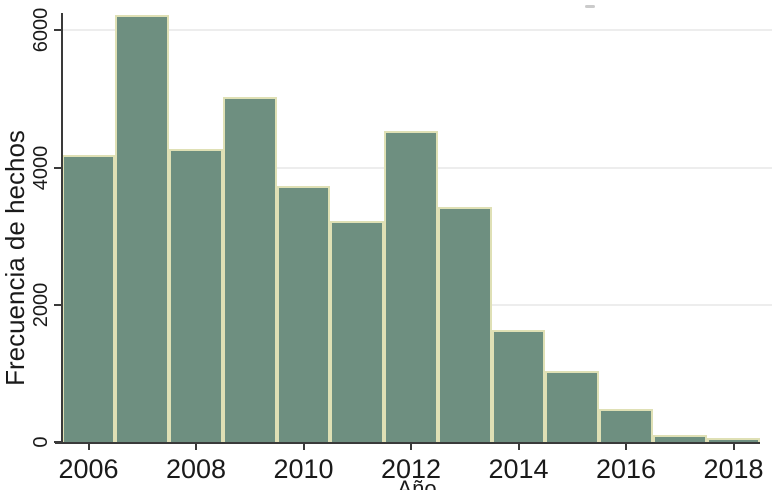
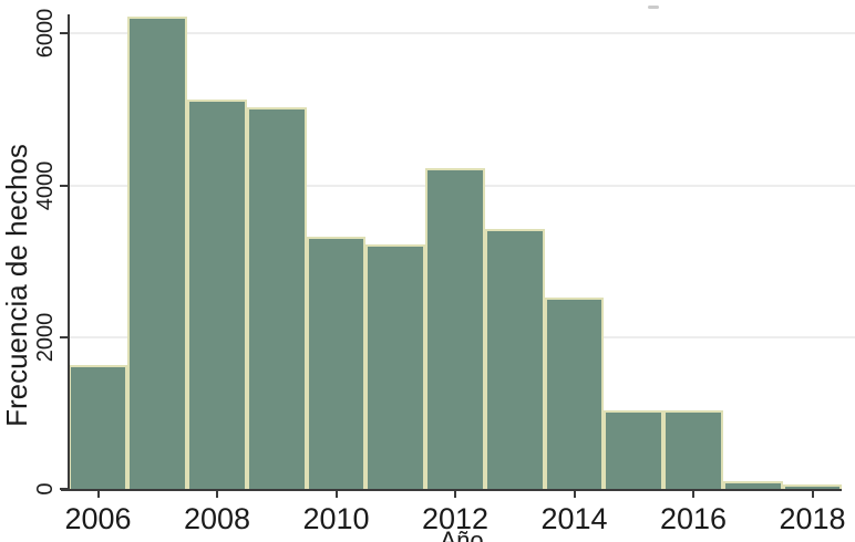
2006: 4200 -> 1600
2008: 4200 -> 5100
2010: 3700 -> 3300
2012: 4500 -> 4200
2014: 1600 -> 2500
2016: 400 -> 1000
